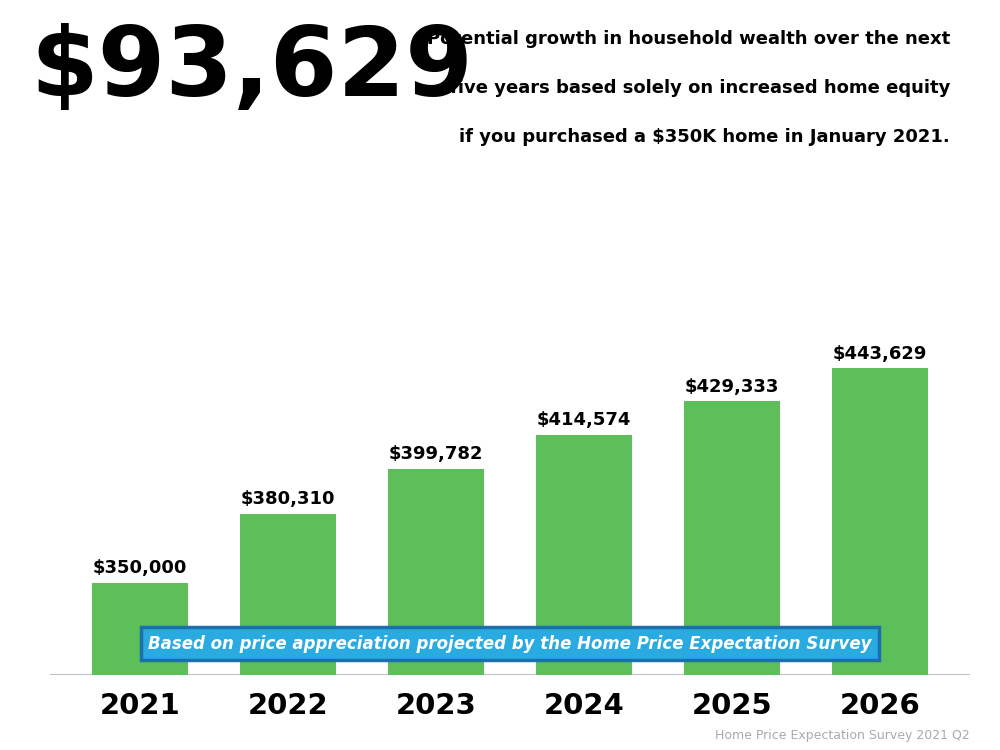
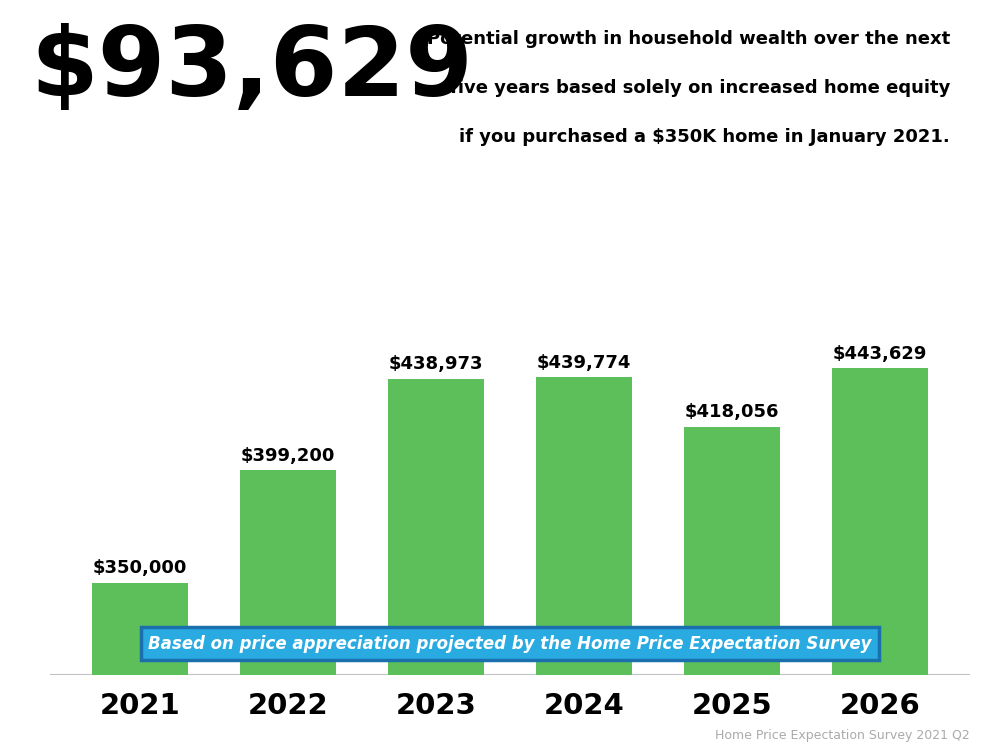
2022: $380,310 -> $399,200
2023: $399,782 -> $438,973
2024: $414,574 -> $439,774
2025: $429,333 -> $418,056
